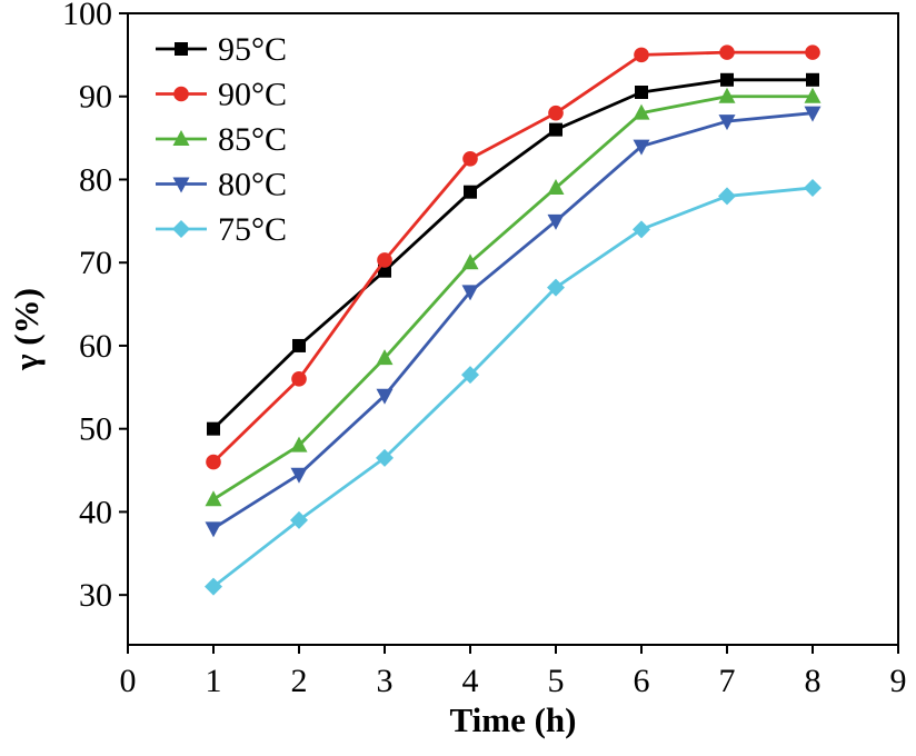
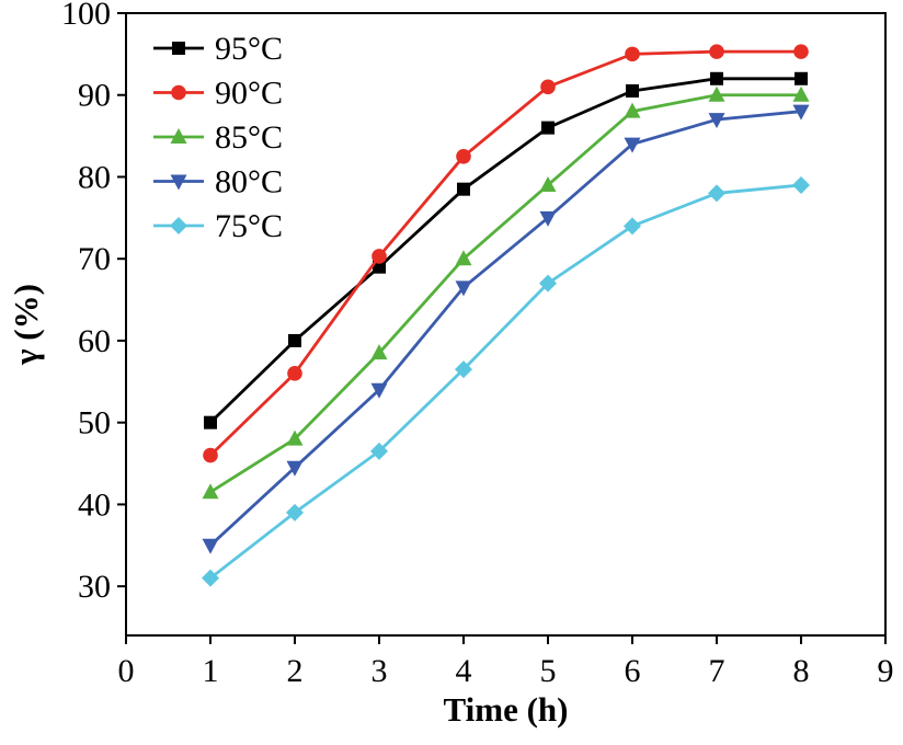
80°C/1: 38 -> 35
90°C/5: 88 -> 91
